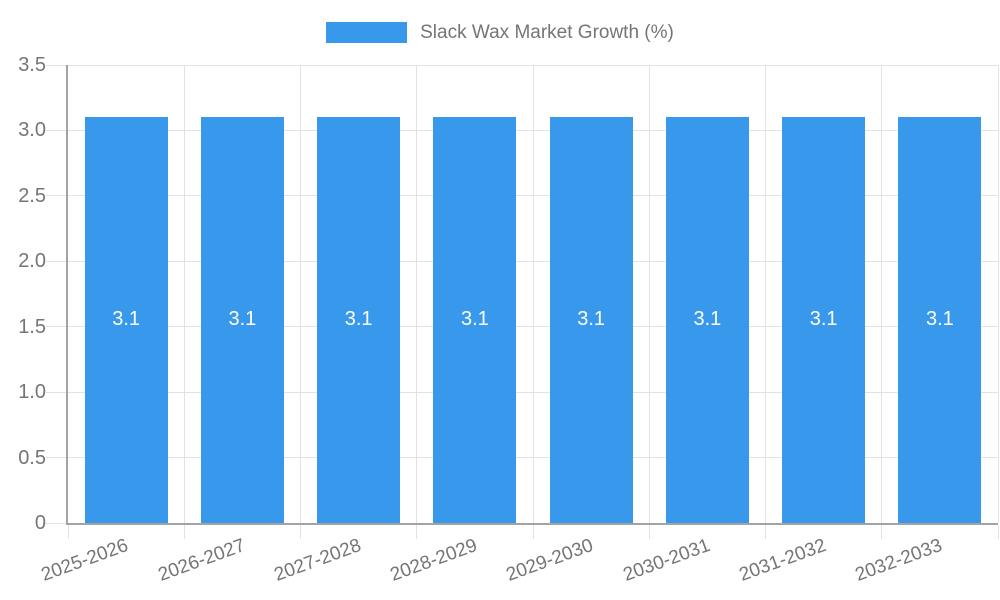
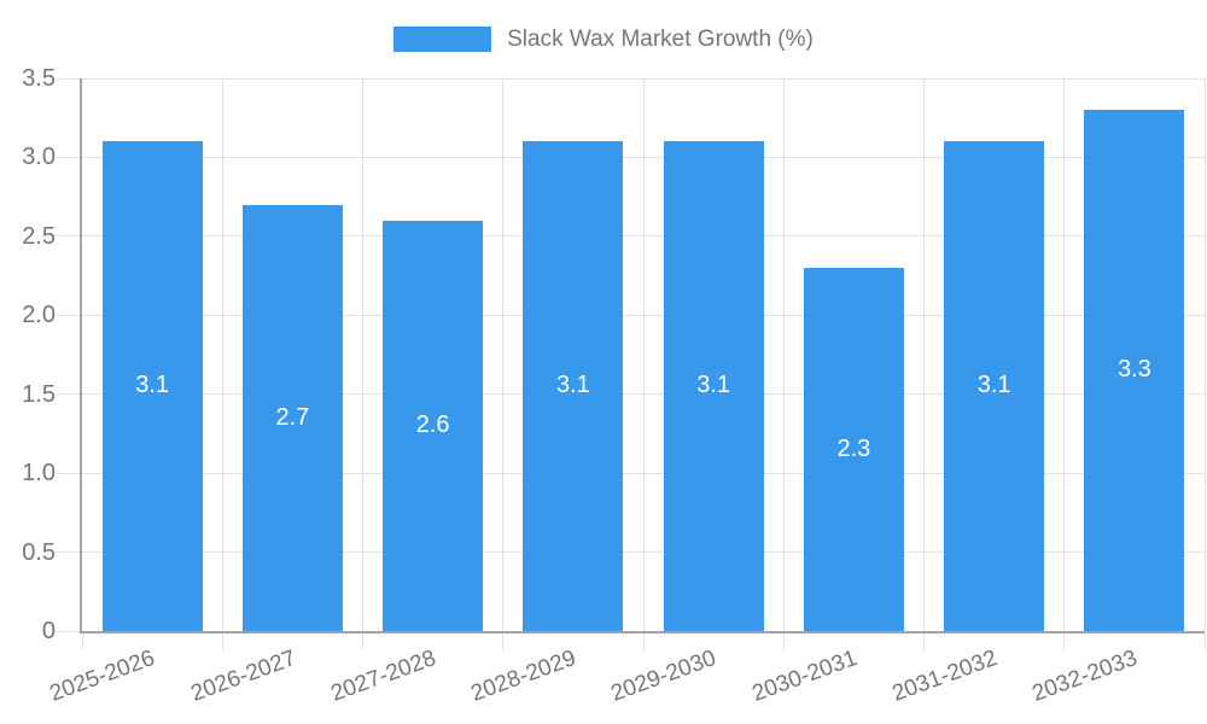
2026-2027: 3.1 -> 2.7
2027-2028: 3.1 -> 2.6
2030-2031: 3.1 -> 2.3
2032-2033: 3.1 -> 3.3
